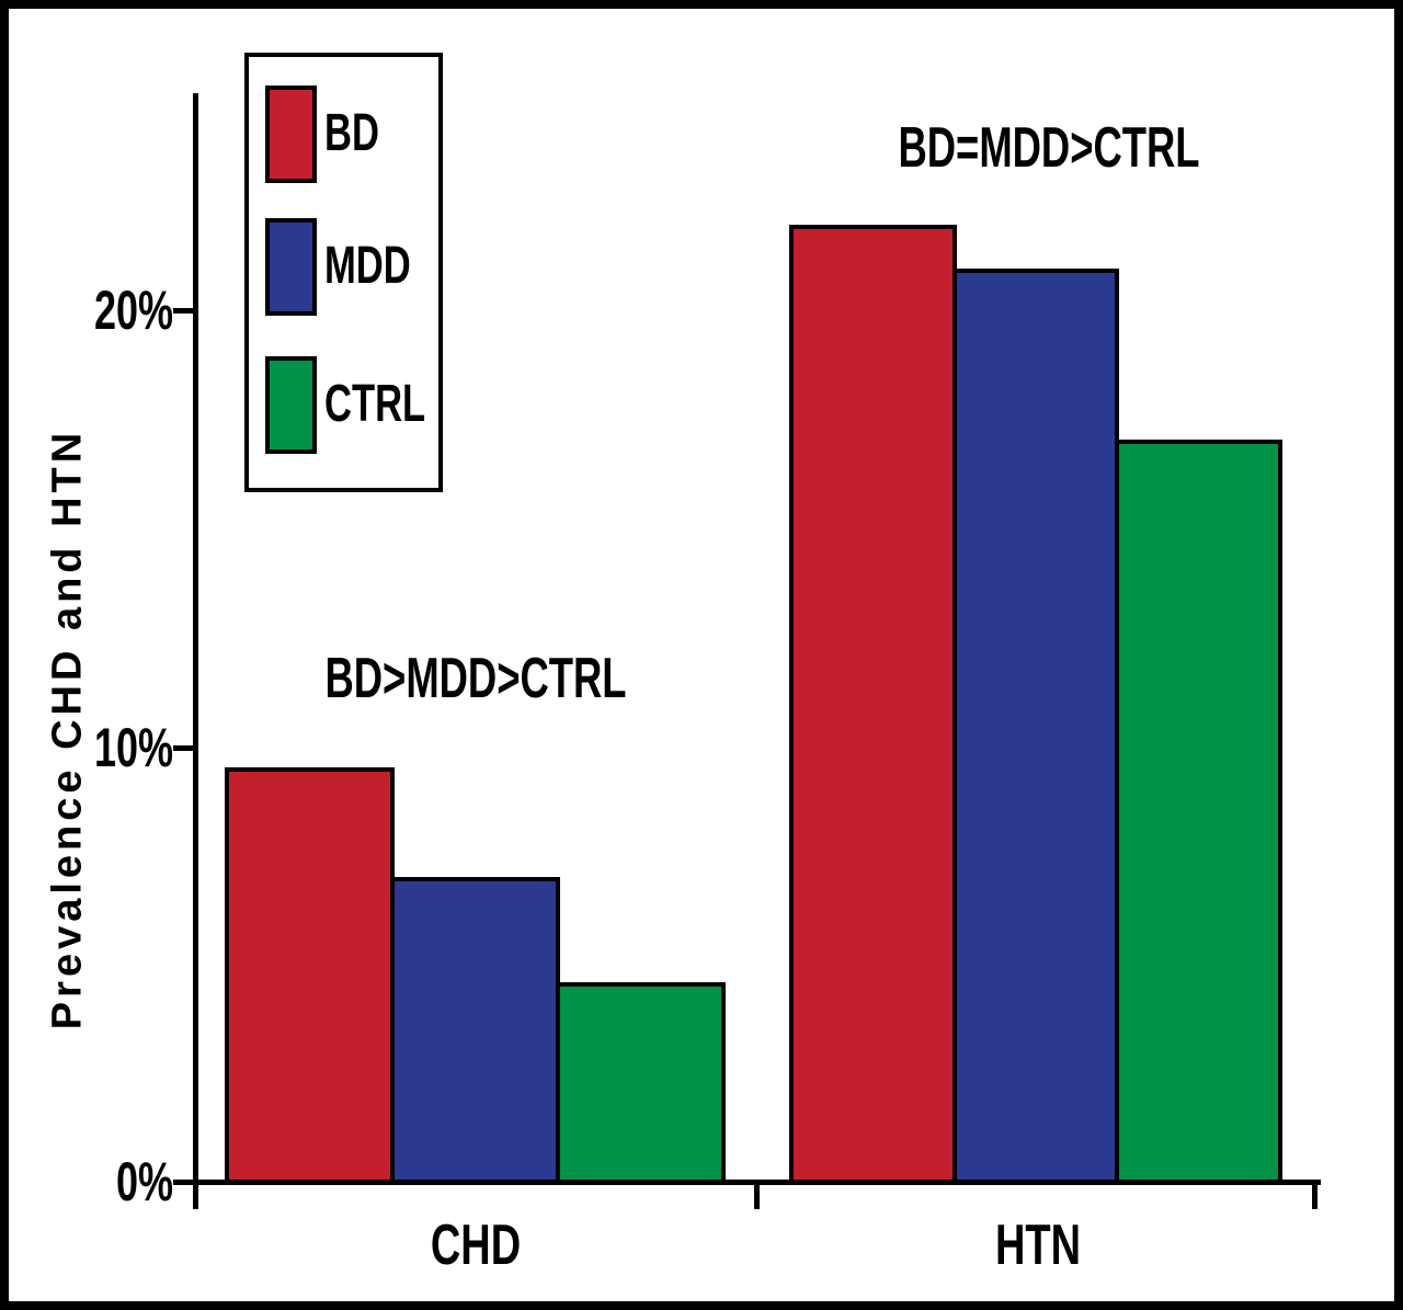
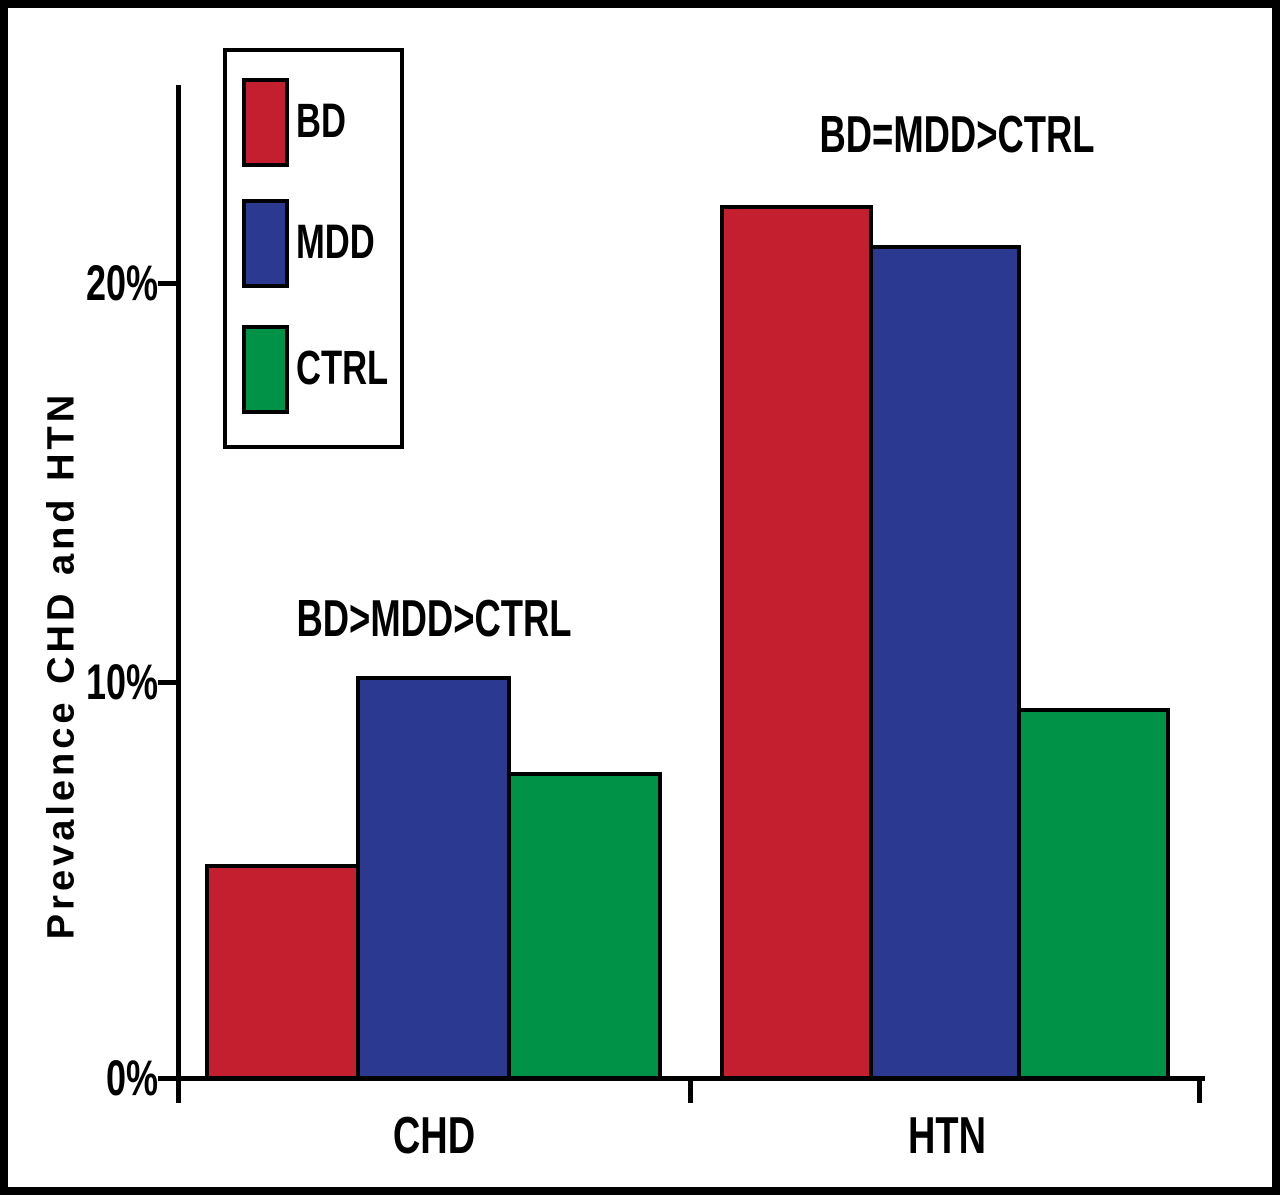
BD/CHD: 9.4% -> 5.3%
MDD/CHD: 6.9% -> 10.0%
CTRL/CHD: 4.5% -> 7.6%
CTRL/HTN: 16.9% -> 9.2%
